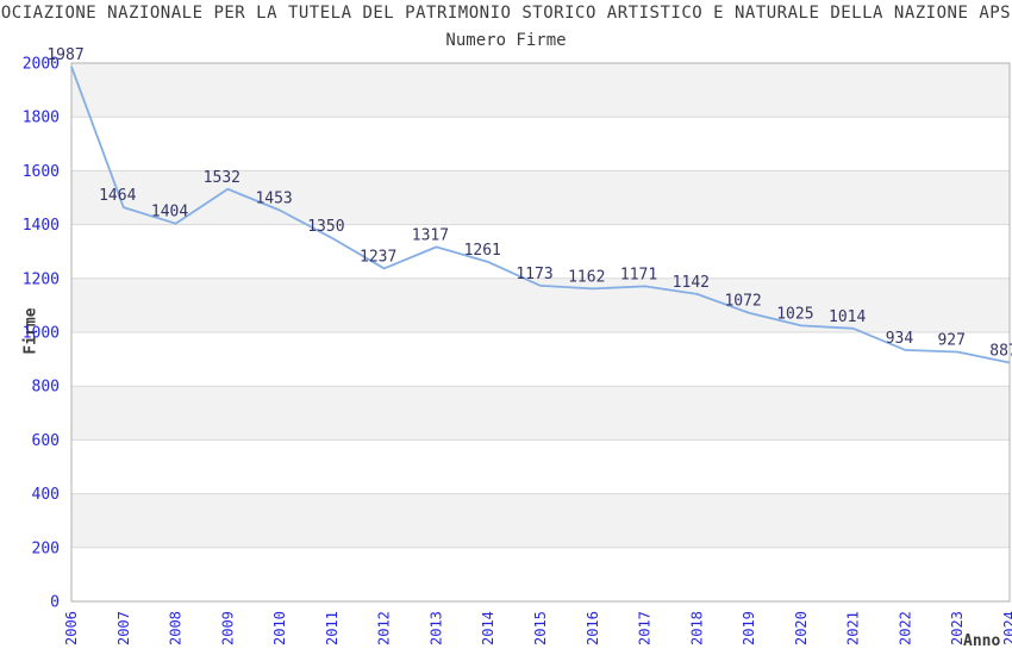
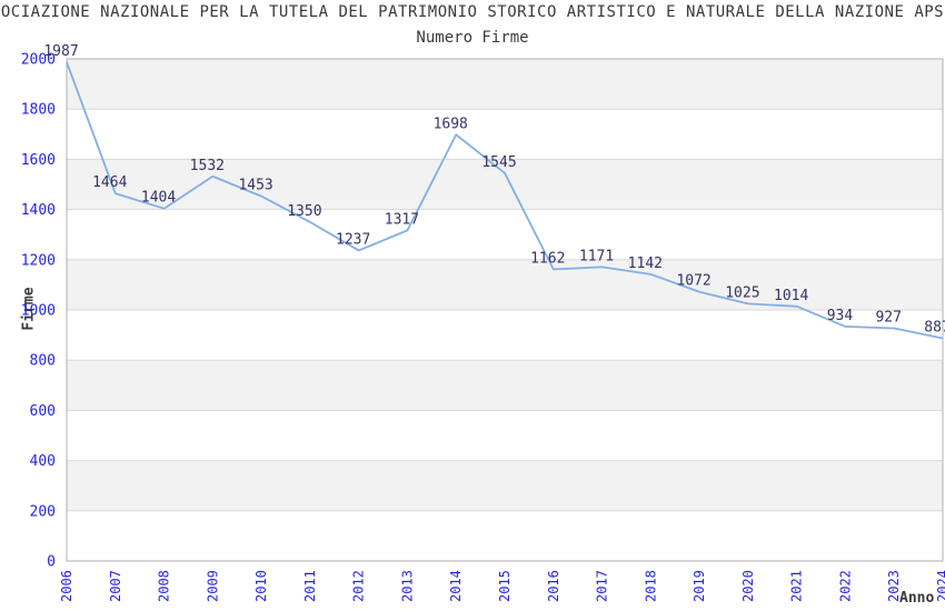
2014: 1261 -> 1698
2015: 1173 -> 1545
